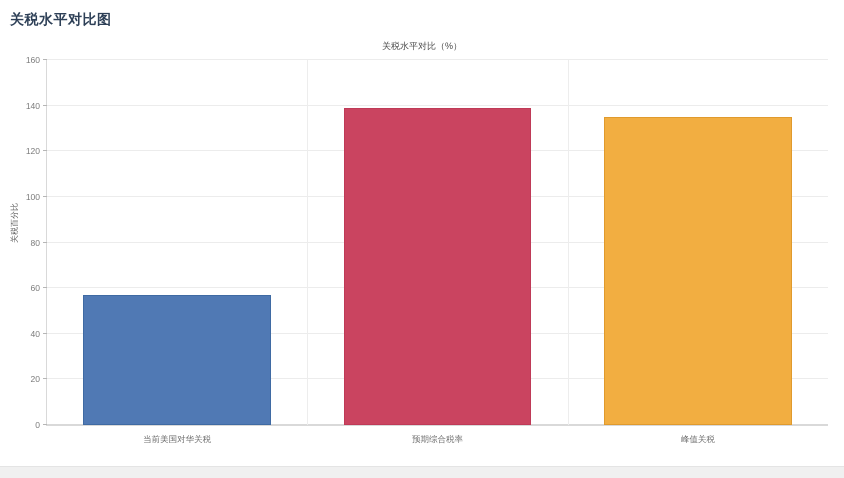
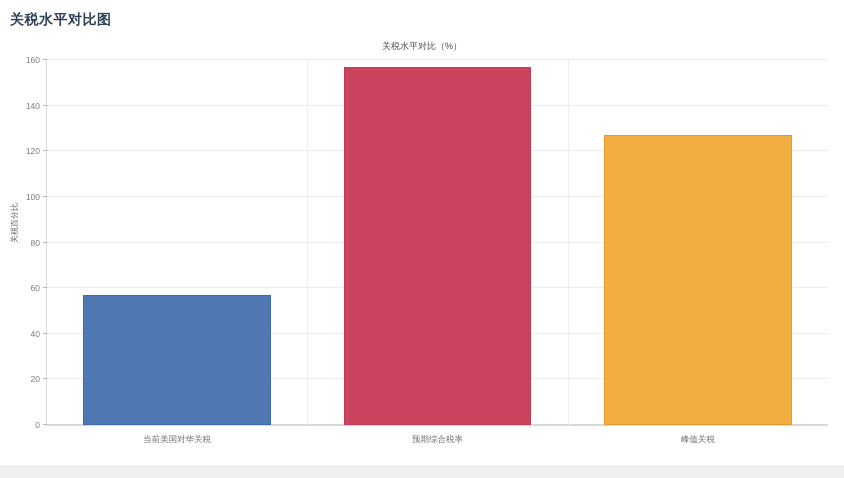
预期综合税率: 139 -> 157
峰值关税: 135 -> 127
